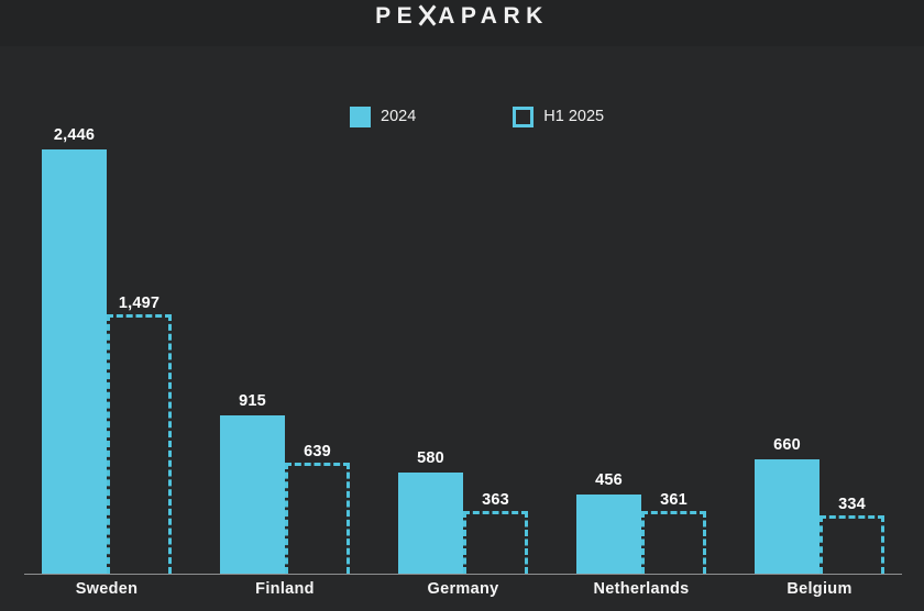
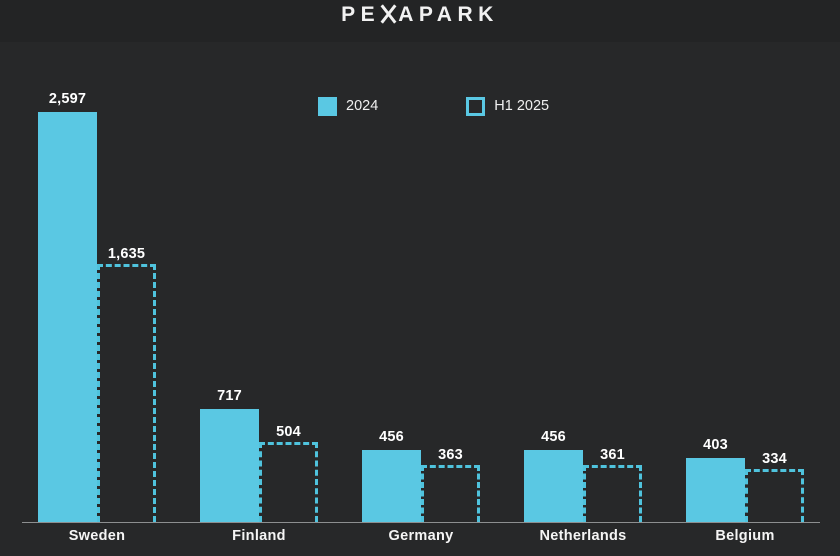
2024/Sweden: 2,446 -> 2,597
H1 2025/Sweden: 1,497 -> 1,635
2024/Finland: 915 -> 717
H1 2025/Finland: 639 -> 504
2024/Germany: 580 -> 456
2024/Belgium: 660 -> 403
